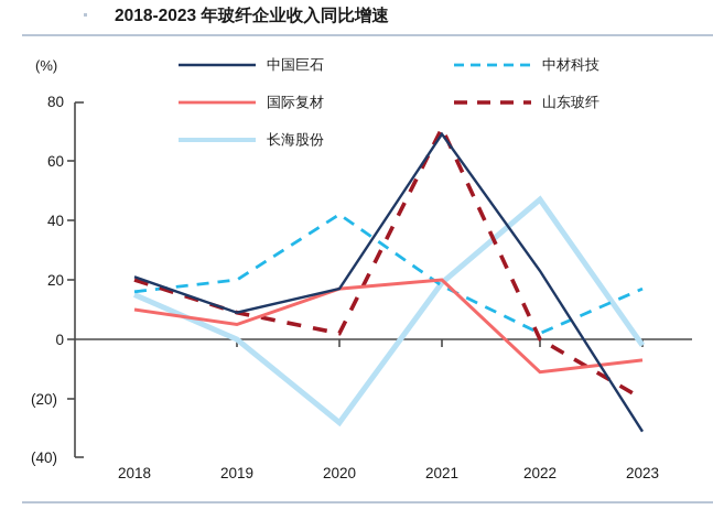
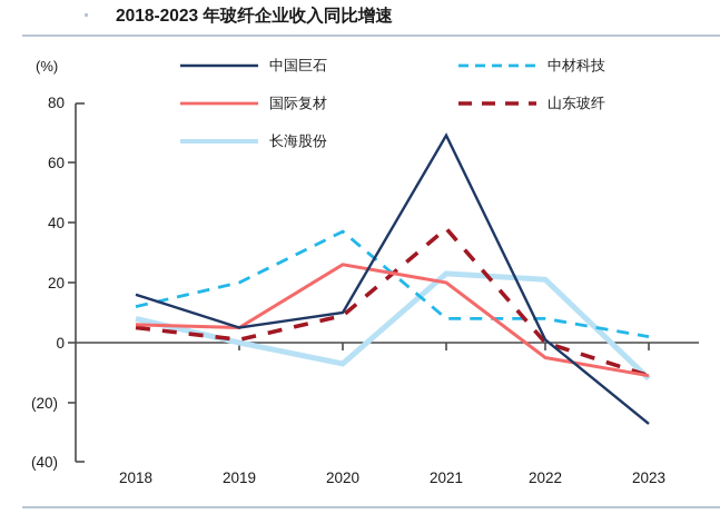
中国巨石/2018: 21 -> 16
中材科技/2018: 16 -> 12
国际复材/2018: 10 -> 6
山东玻纤/2018: 20 -> 5
长海股份/2018: 15 -> 8
中国巨石/2019: 9 -> 5
山东玻纤/2019: 9 -> 1
中国巨石/2020: 17 -> 10
中材科技/2020: 42 -> 37
国际复材/2020: 17 -> 26
山东玻纤/2020: 2 -> 9
长海股份/2020: -28 -> -7
中材科技/2021: 18 -> 8
山东玻纤/2021: 71 -> 38
长海股份/2021: 19 -> 23
中国巨石/2022: 23 -> 1
中材科技/2022: 2 -> 8
国际复材/2022: -11 -> -5
长海股份/2022: 47 -> 21
中国巨石/2023: -31 -> -27
中材科技/2023: 17 -> 2
国际复材/2023: -7 -> -11
山东玻纤/2023: -20 -> -11
长海股份/2023: -2 -> -12
